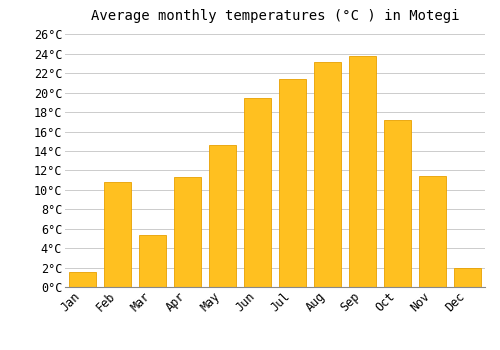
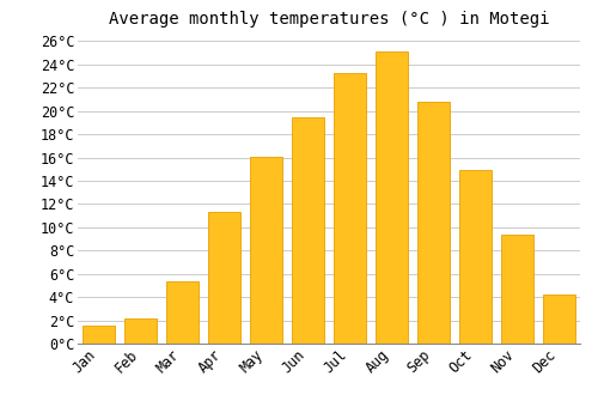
Feb: 10.8°C -> 2.2°C
May: 14.6°C -> 16.1°C
Jul: 21.4°C -> 23.3°C
Aug: 23.2°C -> 25.1°C
Sep: 23.8°C -> 20.8°C
Oct: 17.2°C -> 14.9°C
Nov: 11.4°C -> 9.4°C
Dec: 2.0°C -> 4.2°C
